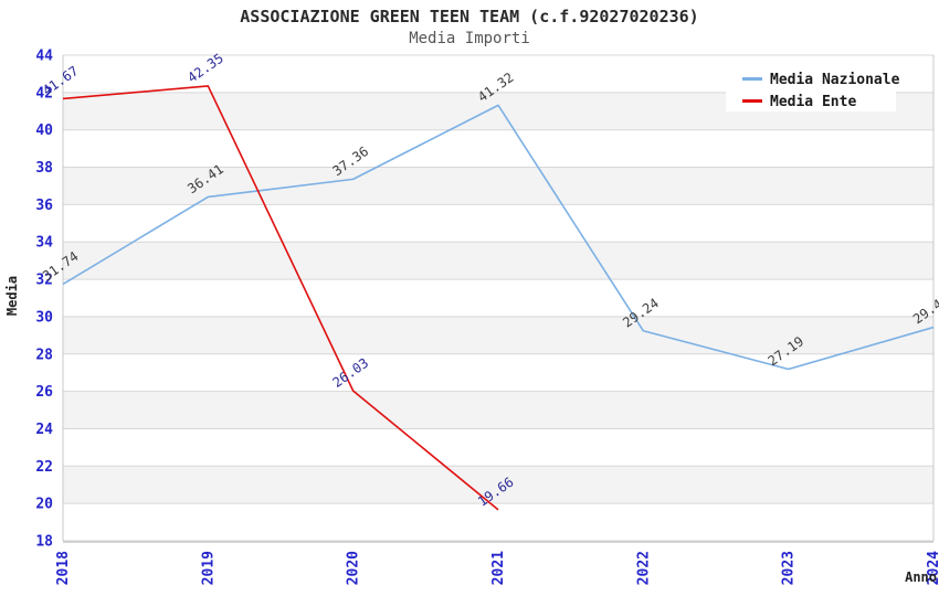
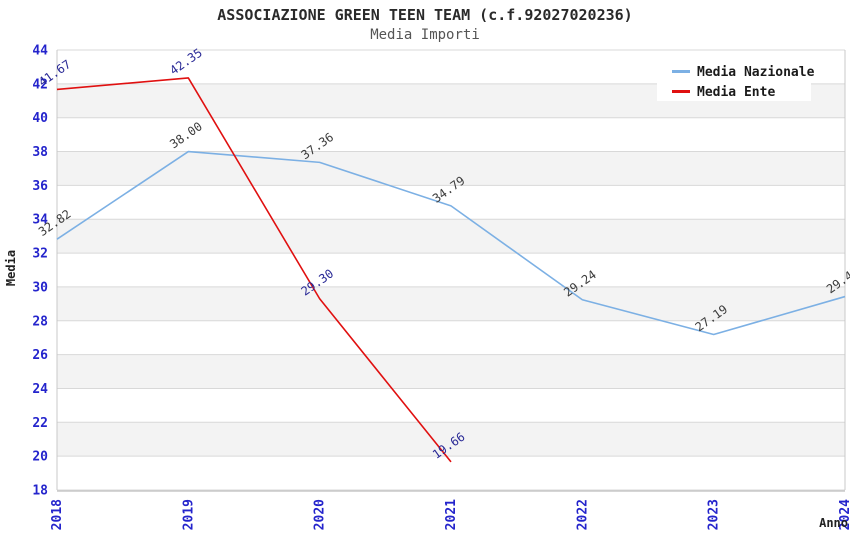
Media Nazionale/2018: 31.74 -> 32.82
Media Nazionale/2019: 36.41 -> 38.00
Media Ente/2020: 26.03 -> 29.30
Media Nazionale/2021: 41.32 -> 34.79
